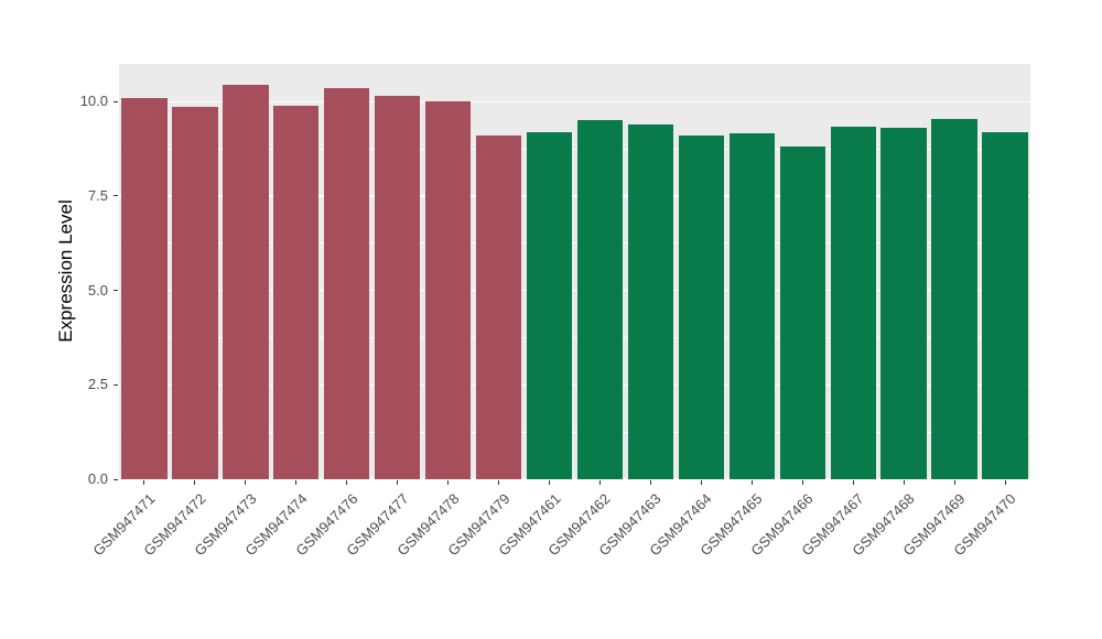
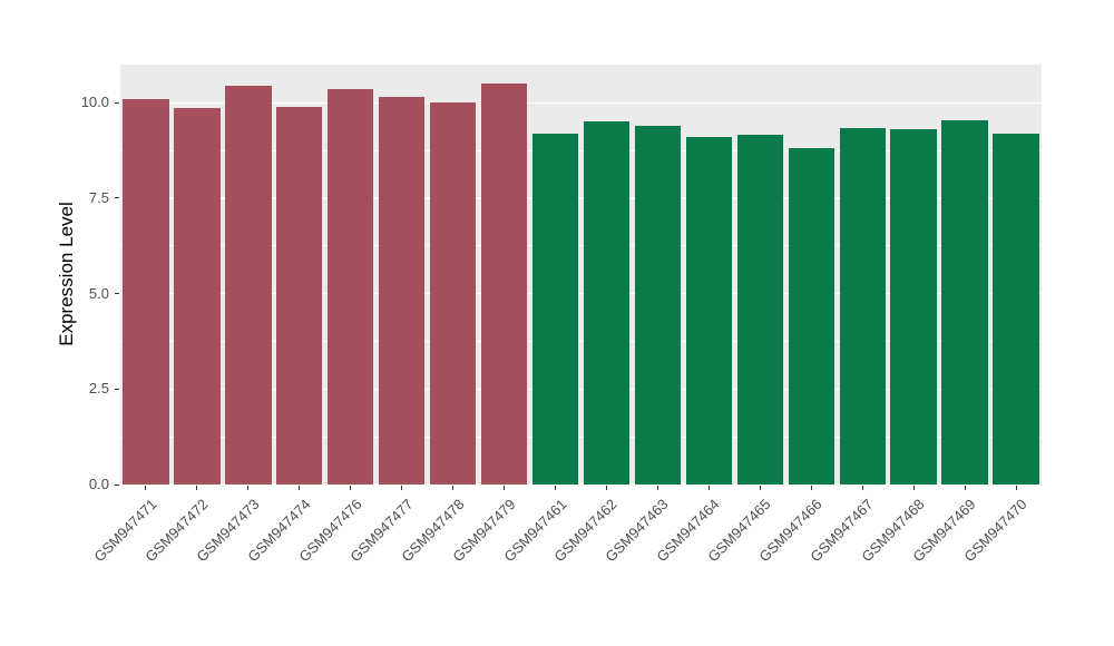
GSM947479: 9.1 -> 10.5
